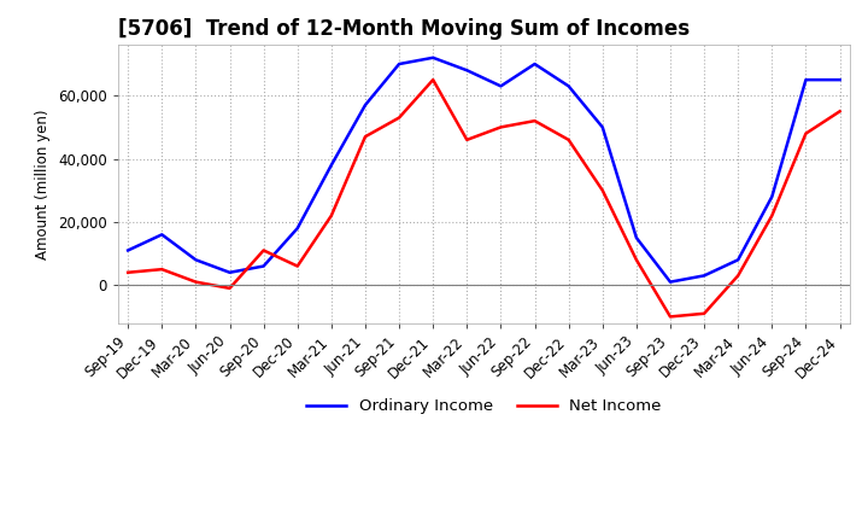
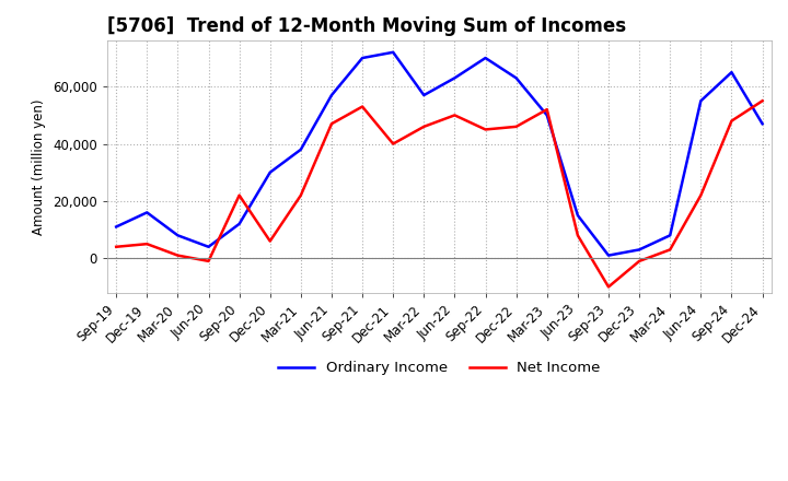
Ordinary Income/Sep-20: 6,000 -> 12,000
Net Income/Sep-20: 11,000 -> 22,000
Ordinary Income/Dec-20: 18,000 -> 30,000
Net Income/Dec-21: 65,000 -> 40,000
Ordinary Income/Mar-22: 68,000 -> 57,000
Net Income/Sep-22: 52,000 -> 45,000
Net Income/Mar-23: 30,000 -> 52,000
Net Income/Dec-23: -9,000 -> -1,000
Ordinary Income/Jun-24: 28,000 -> 55,000
Ordinary Income/Dec-24: 65,000 -> 47,000
